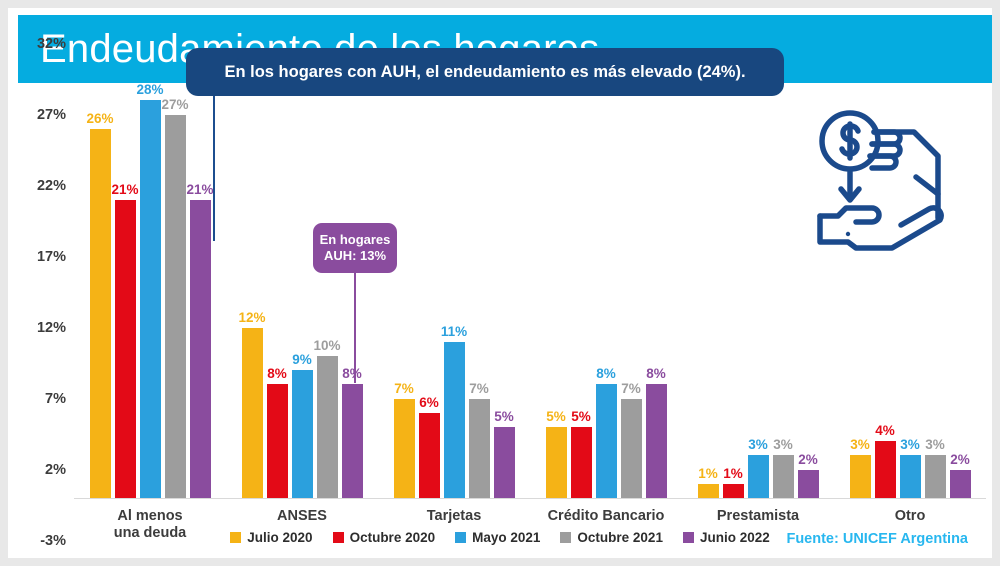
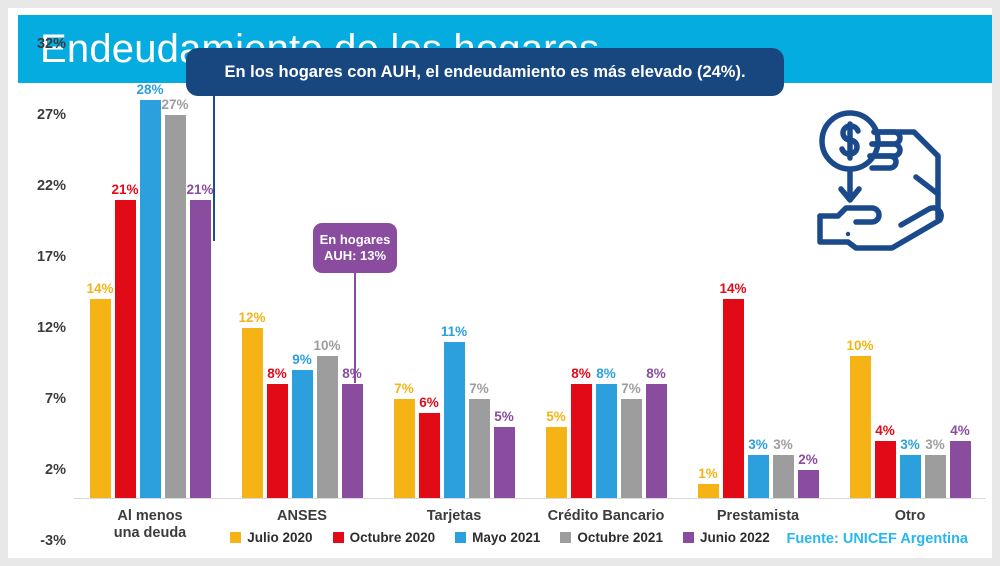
Julio 2020/Al menos una deuda: 26% -> 14%
Octubre 2020/Crédito Bancario: 5% -> 8%
Octubre 2020/Prestamista: 1% -> 14%
Julio 2020/Otro: 3% -> 10%
Junio 2022/Otro: 2% -> 4%
